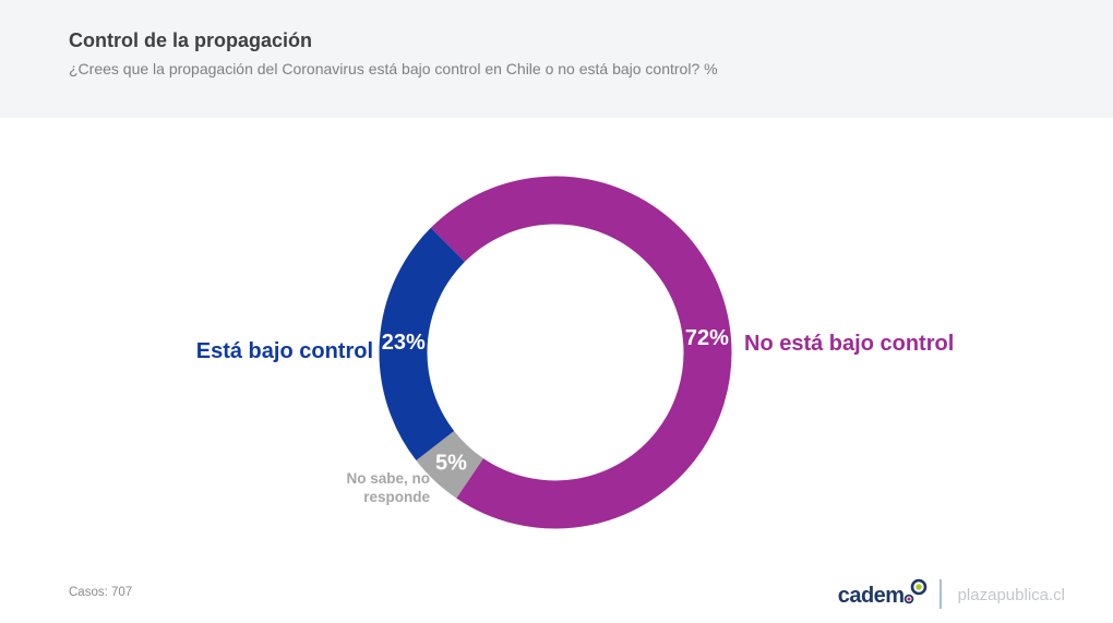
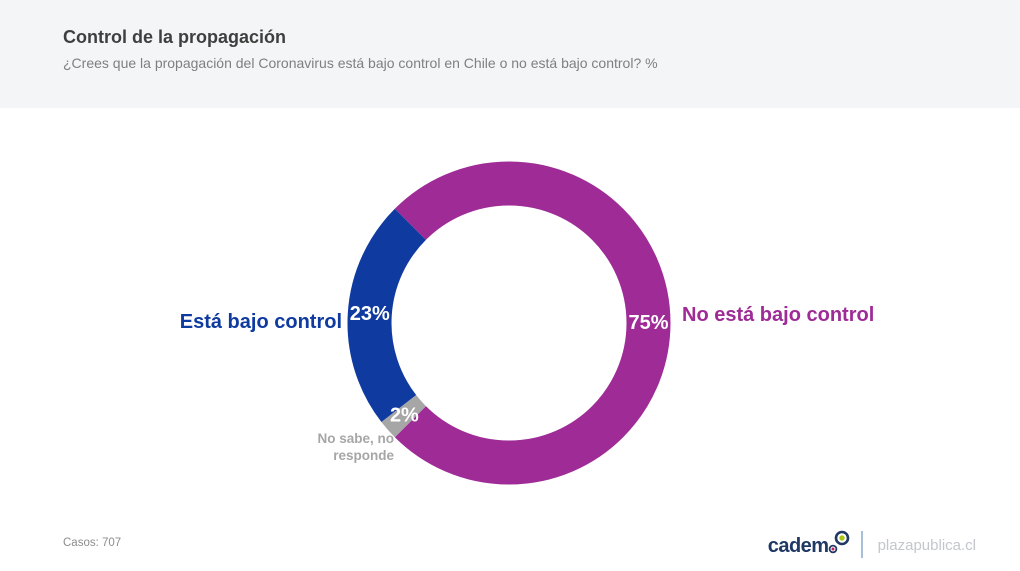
No está bajo control: 72% -> 75%
No sabe, no responde: 5% -> 2%
